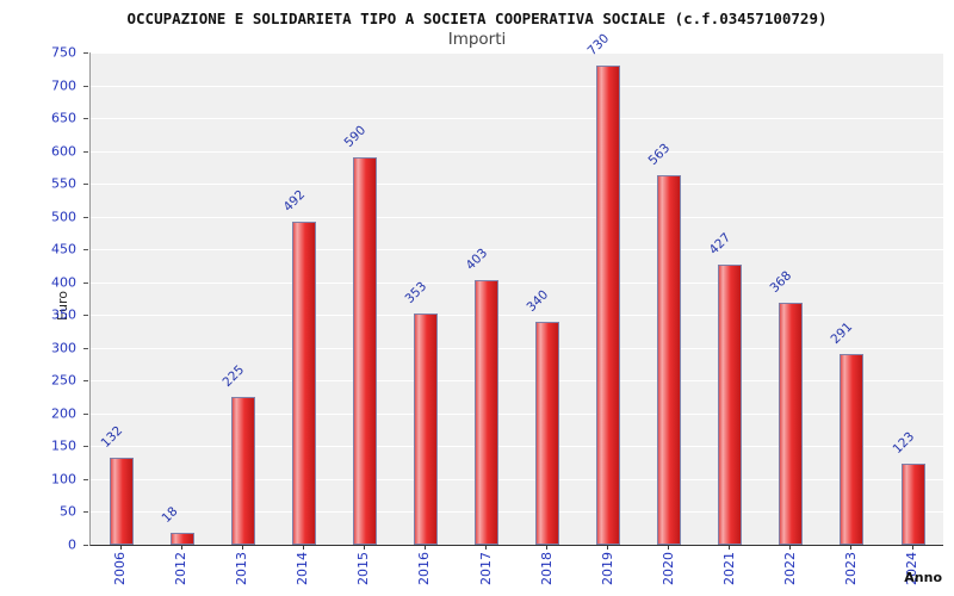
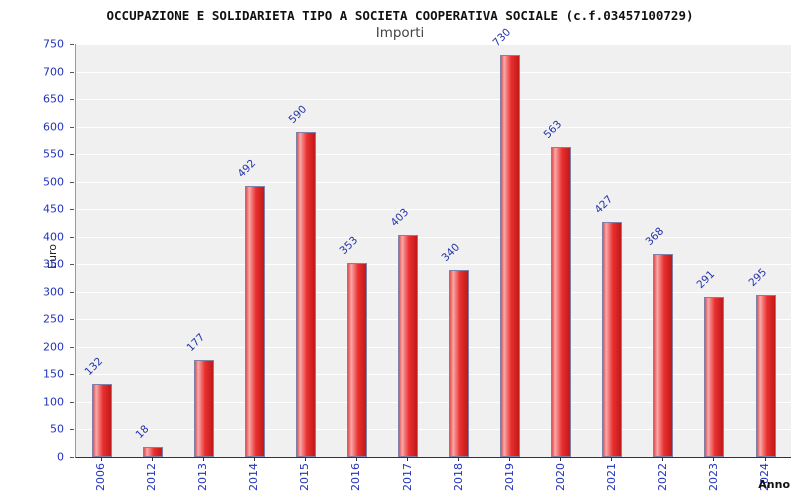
2013: 225 -> 177
2024: 123 -> 295
